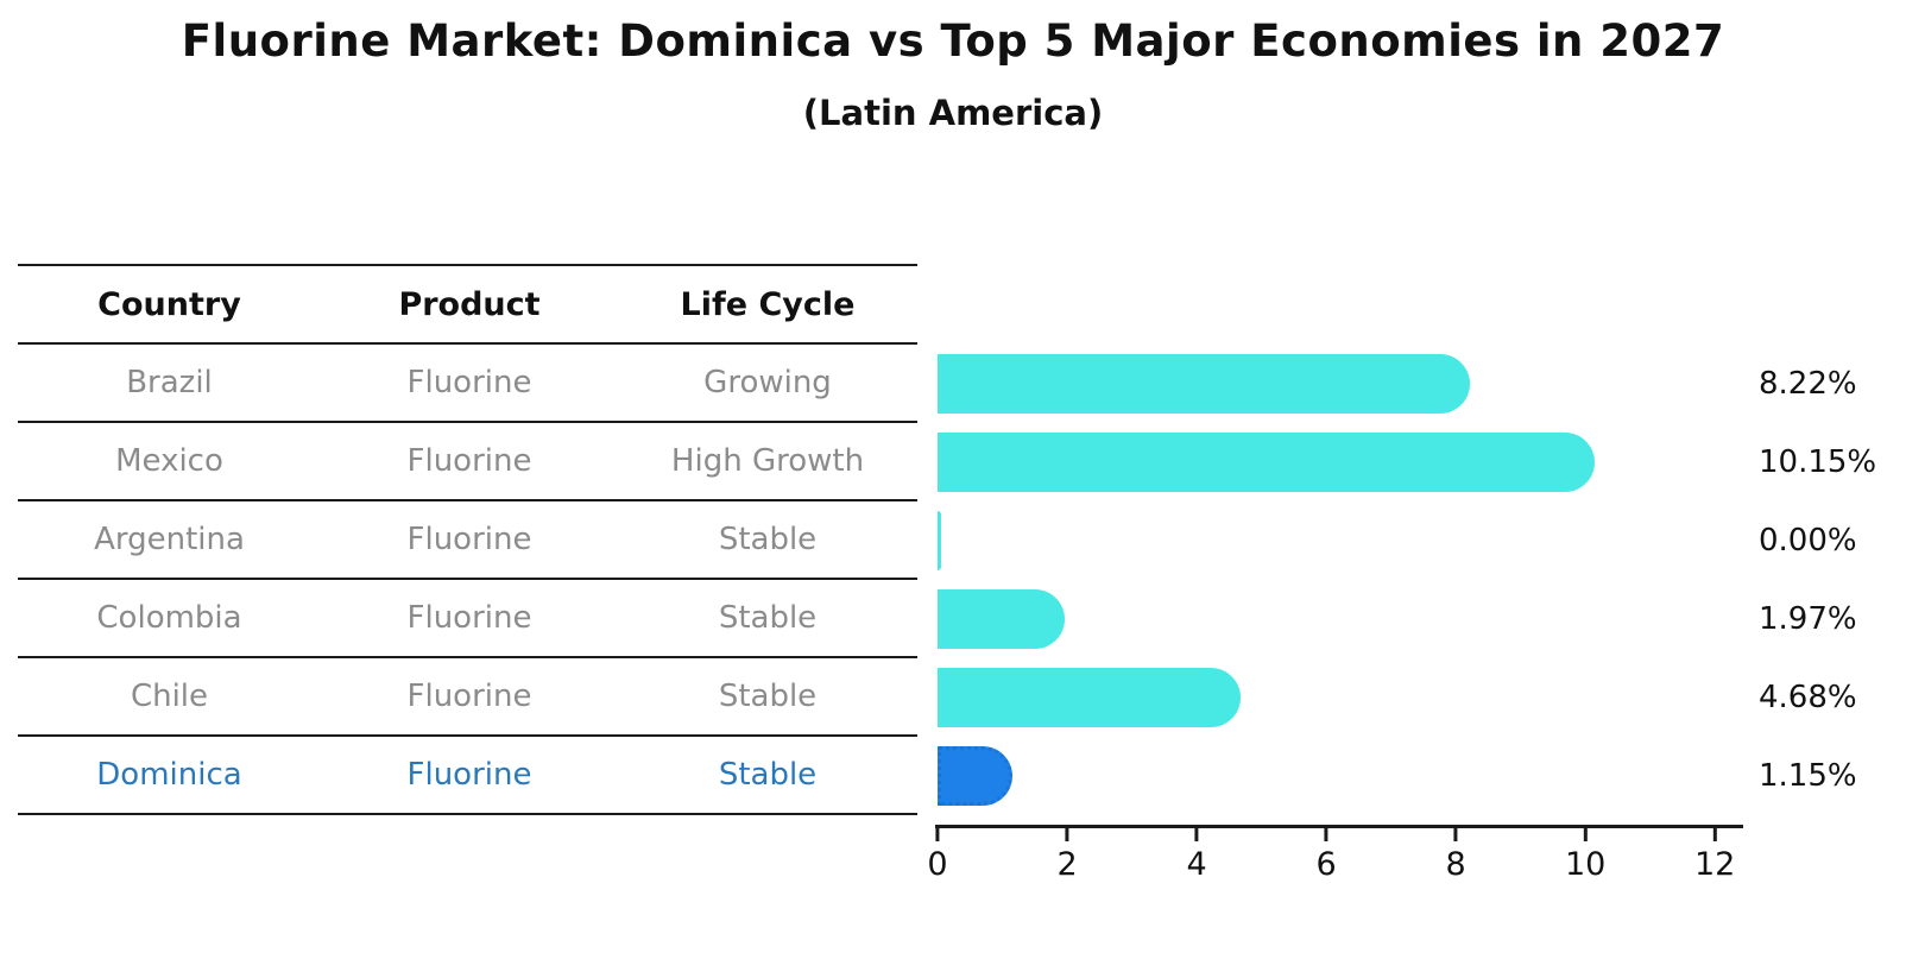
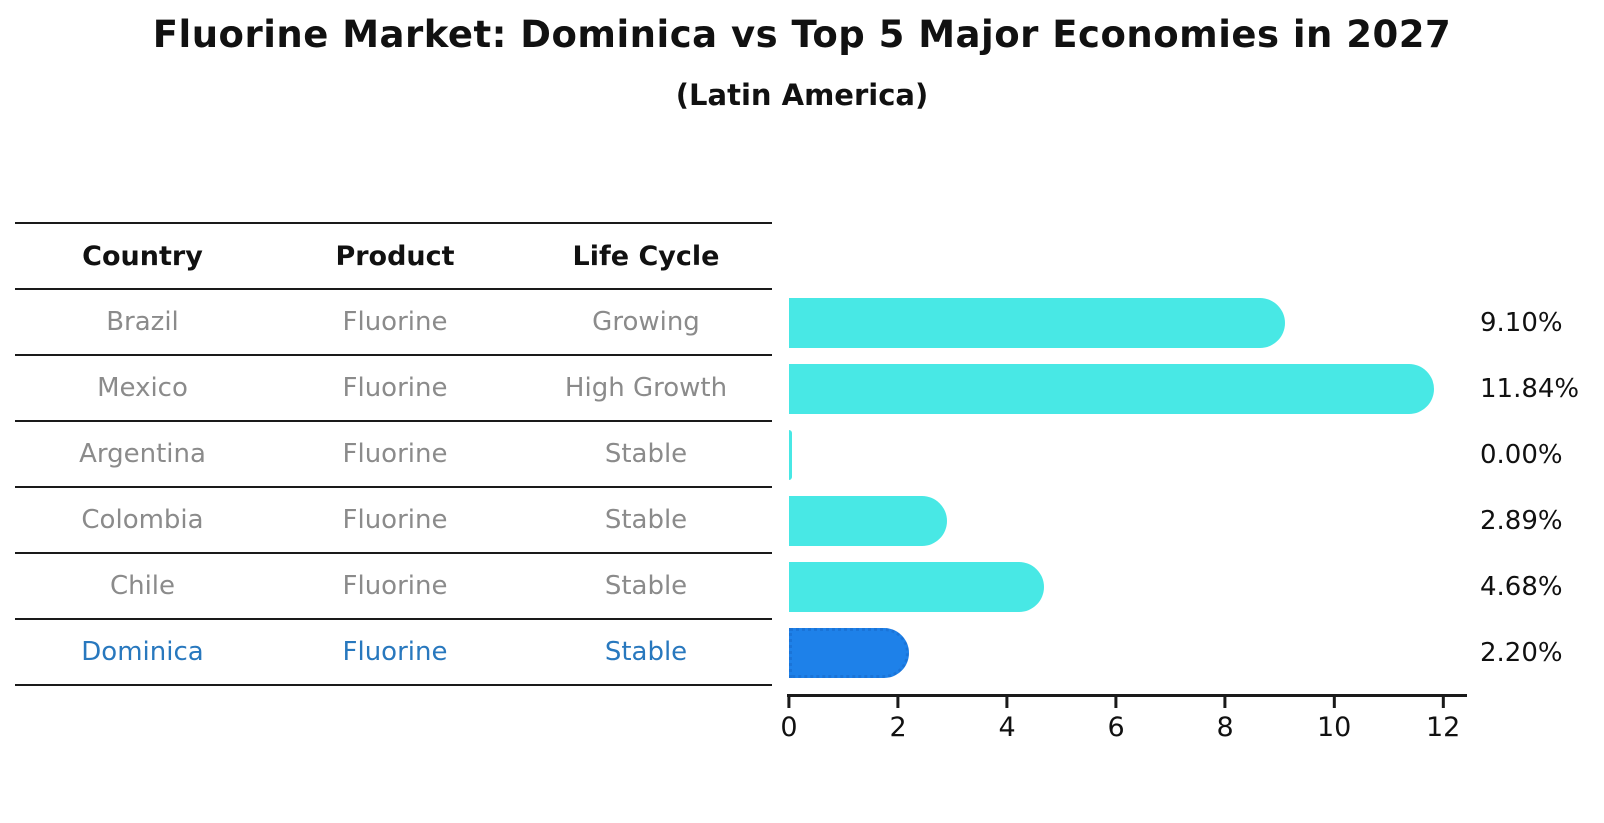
Brazil: 8.22% -> 9.10%
Mexico: 10.15% -> 11.84%
Colombia: 1.97% -> 2.89%
Dominica: 1.15% -> 2.20%
